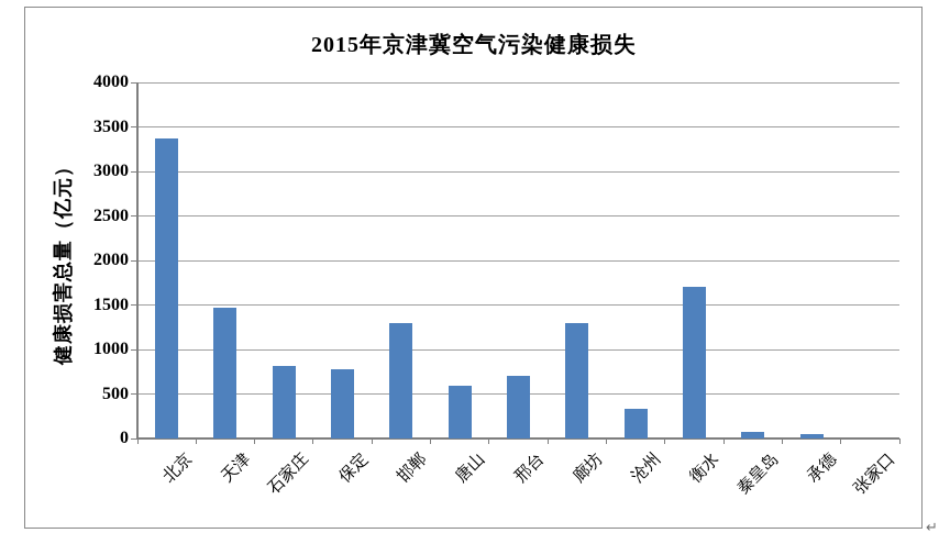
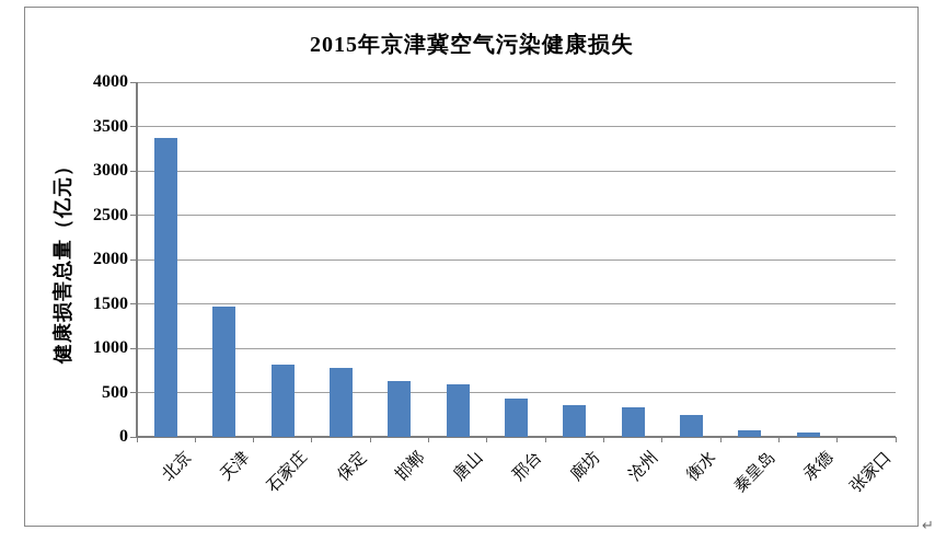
邯郸: 1300 -> 600
邢台: 700 -> 400
廊坊: 1300 -> 400
衡水: 1700 -> 200
